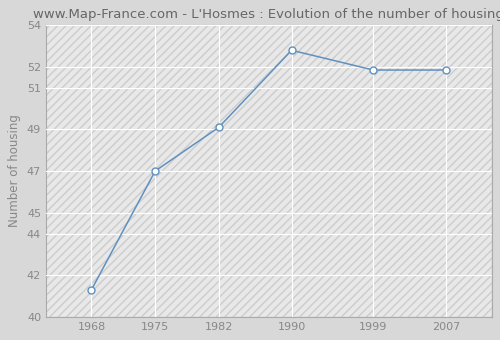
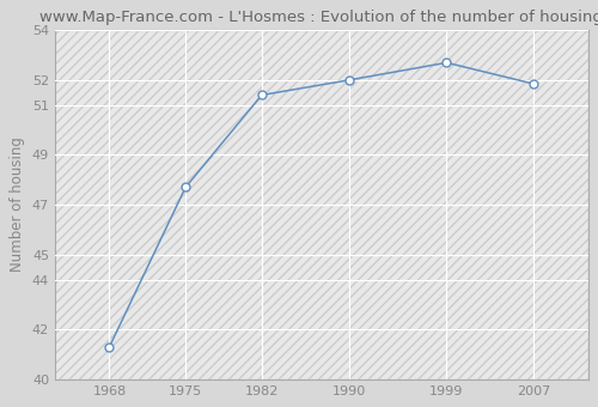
1975: 47.00 -> 47.70
1982: 49.10 -> 51.40
1990: 52.80 -> 52.00
1999: 51.85 -> 52.70
